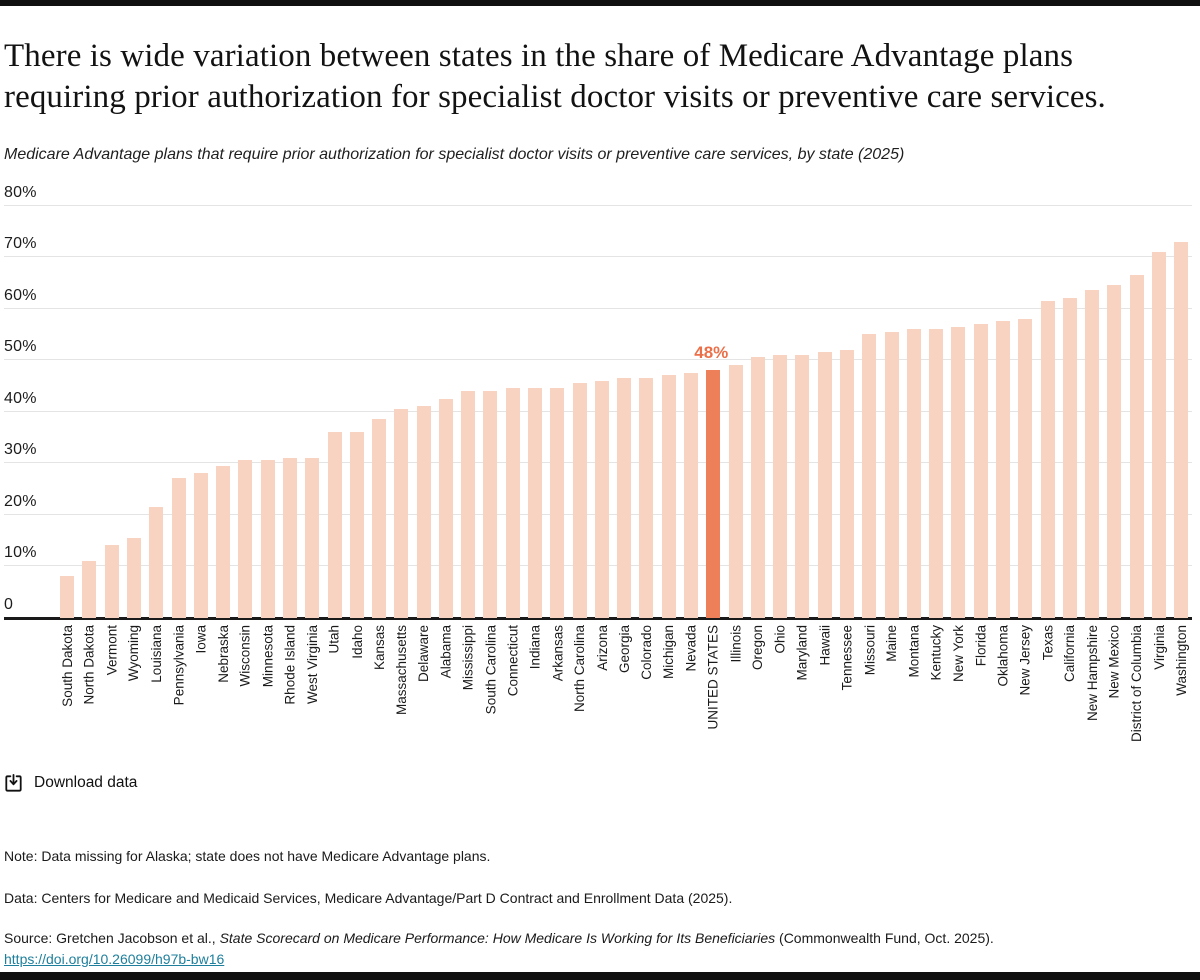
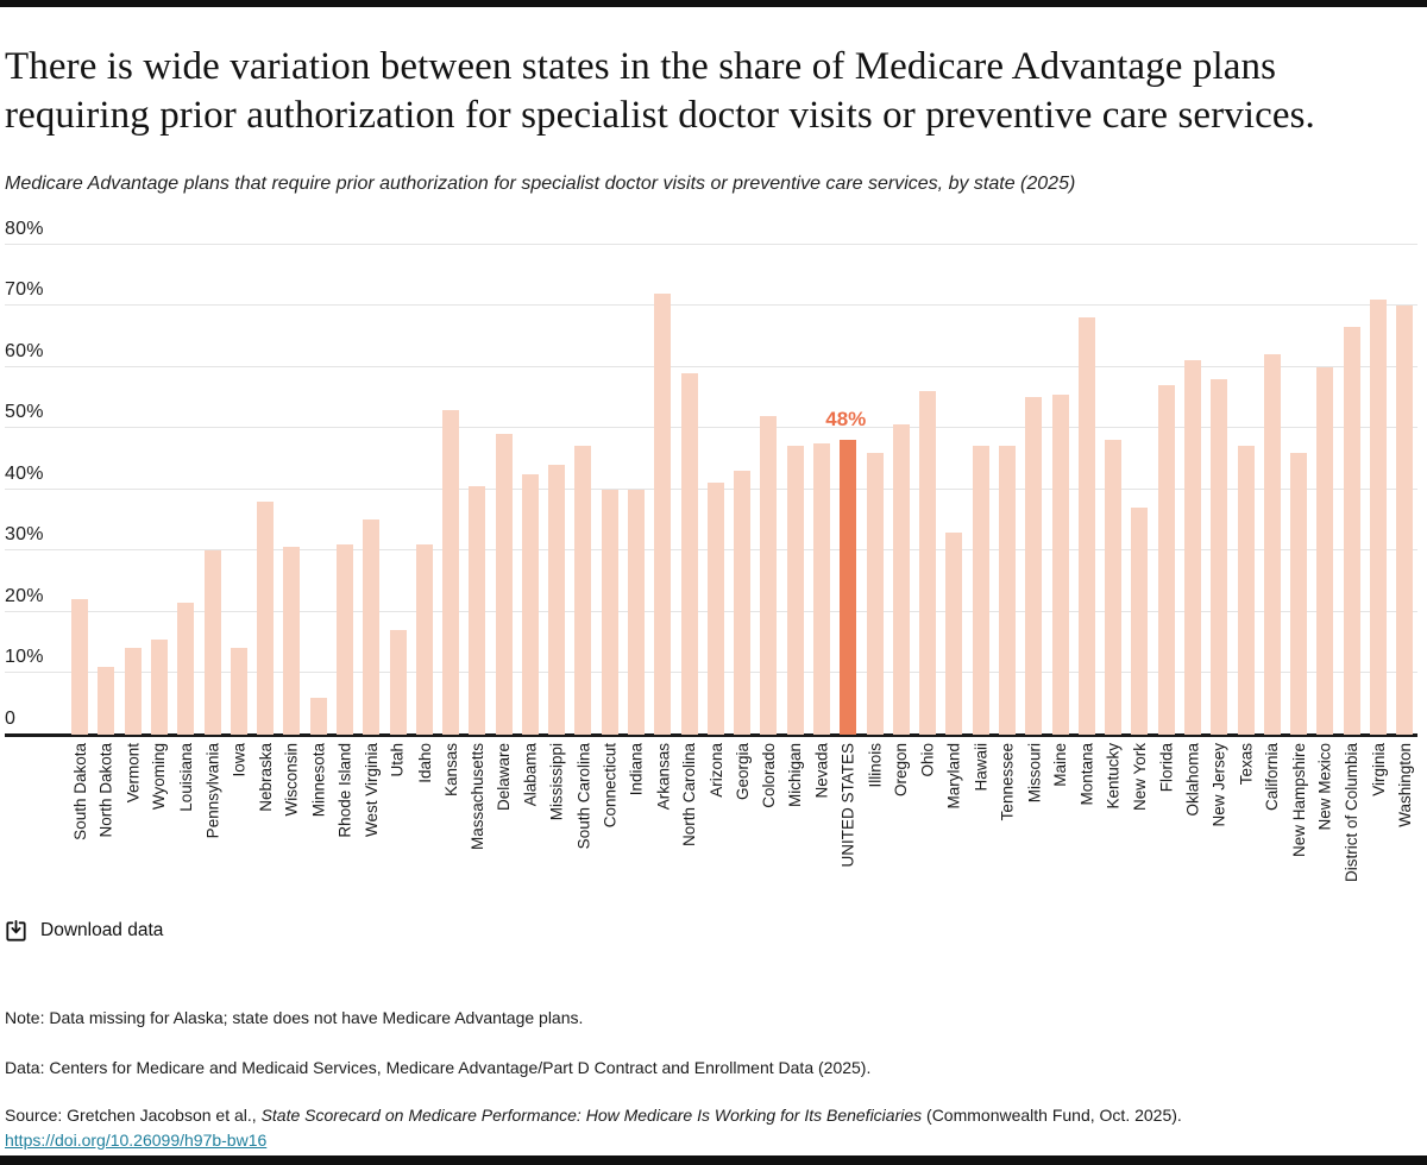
South Dakota: 8% -> 22%
Pennsylvania: 27% -> 30%
Iowa: 28% -> 14%
Nebraska: 30% -> 38%
Minnesota: 30% -> 6%
West Virginia: 31% -> 35%
Utah: 36% -> 17%
Idaho: 36% -> 31%
Kansas: 38% -> 53%
Delaware: 41% -> 49%
South Carolina: 44% -> 47%
Connecticut: 44% -> 40%
Indiana: 44% -> 40%
Arkansas: 44% -> 72%
North Carolina: 46% -> 59%
Arizona: 46% -> 41%
Georgia: 46% -> 43%
Colorado: 46% -> 52%
Illinois: 49% -> 46%
Ohio: 51% -> 56%
Maryland: 51% -> 33%
Hawaii: 52% -> 47%
Tennessee: 52% -> 47%
Montana: 56% -> 68%
Kentucky: 56% -> 48%
New York: 56% -> 37%
Oklahoma: 58% -> 61%
Texas: 62% -> 47%
New Hampshire: 64% -> 46%
New Mexico: 64% -> 60%
Washington: 73% -> 70%
